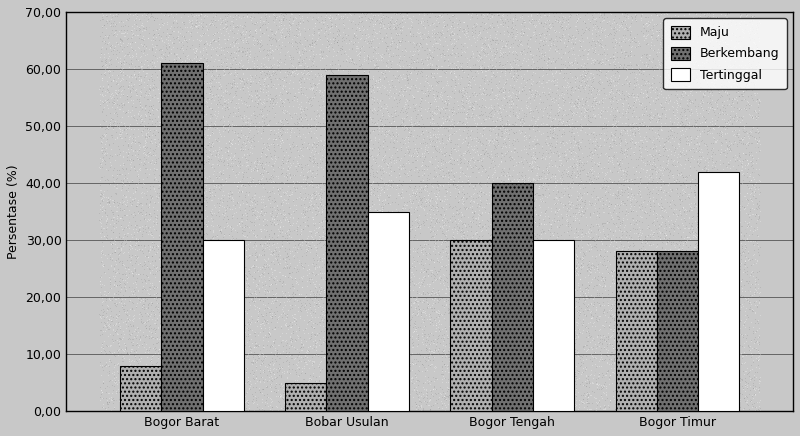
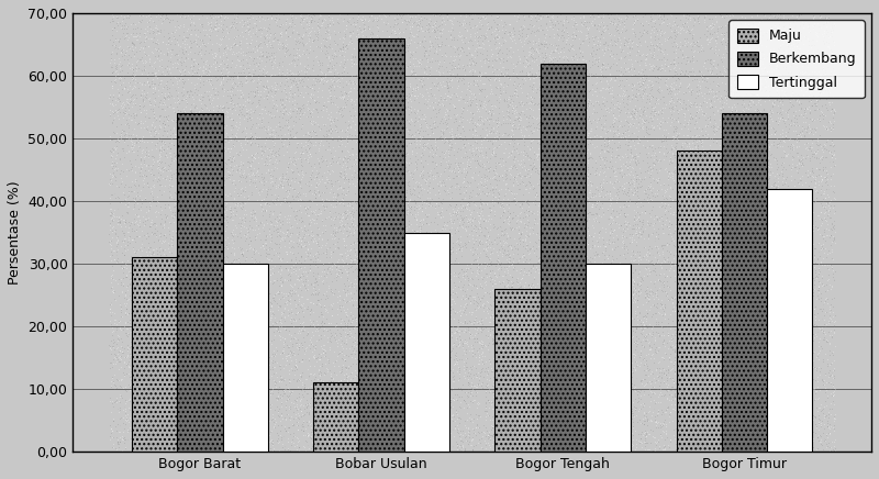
Maju/Bogor Barat: 8 -> 31
Berkembang/Bogor Barat: 61 -> 54
Maju/Bobar Usulan: 5 -> 11
Berkembang/Bobar Usulan: 59 -> 66
Maju/Bogor Tengah: 30 -> 26
Berkembang/Bogor Tengah: 40 -> 62
Maju/Bogor Timur: 28 -> 48
Berkembang/Bogor Timur: 28 -> 54
